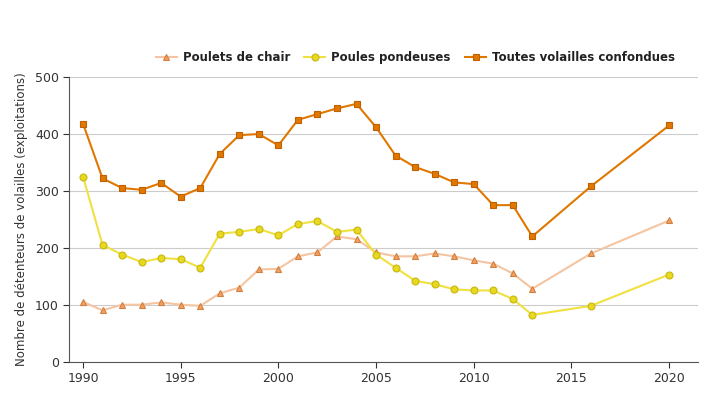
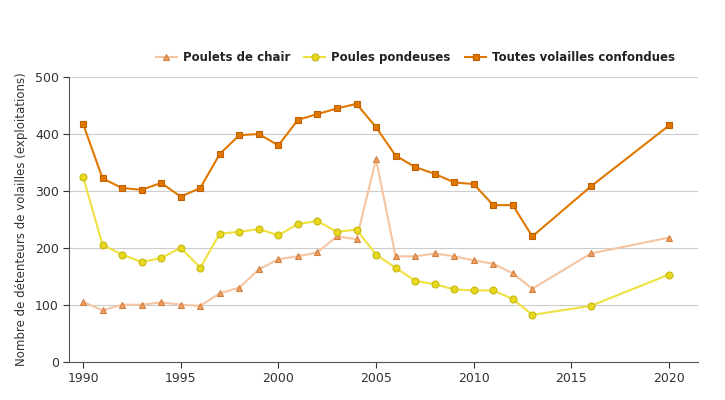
Poules pondeuses/1995: 180 -> 200
Poulets de chair/2000: 163 -> 180
Poulets de chair/2005: 192 -> 356
Poulets de chair/2020: 248 -> 218
